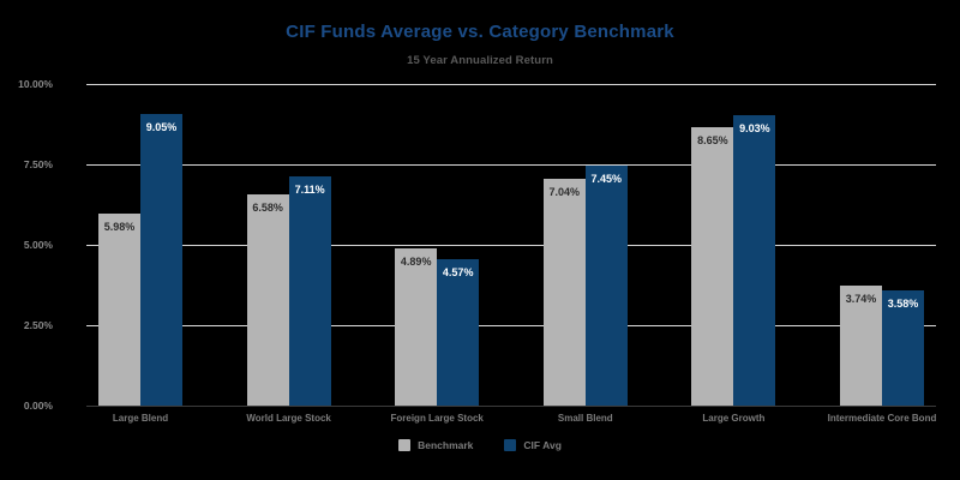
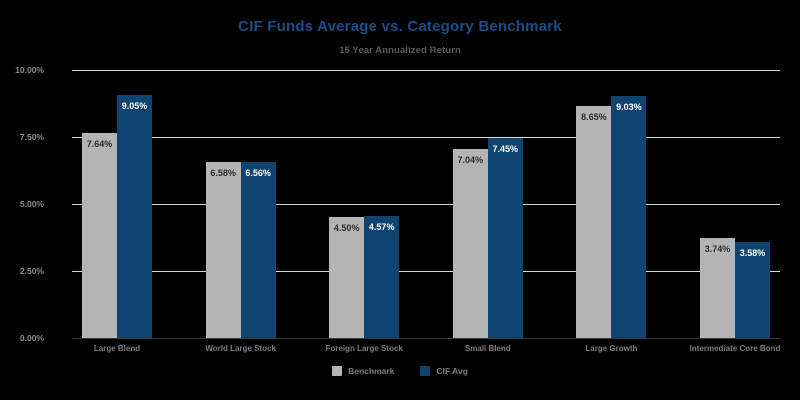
Benchmark/Large Blend: 5.98% -> 7.64%
CIF Avg/World Large Stock: 7.11% -> 6.56%
Benchmark/Foreign Large Stock: 4.89% -> 4.50%
